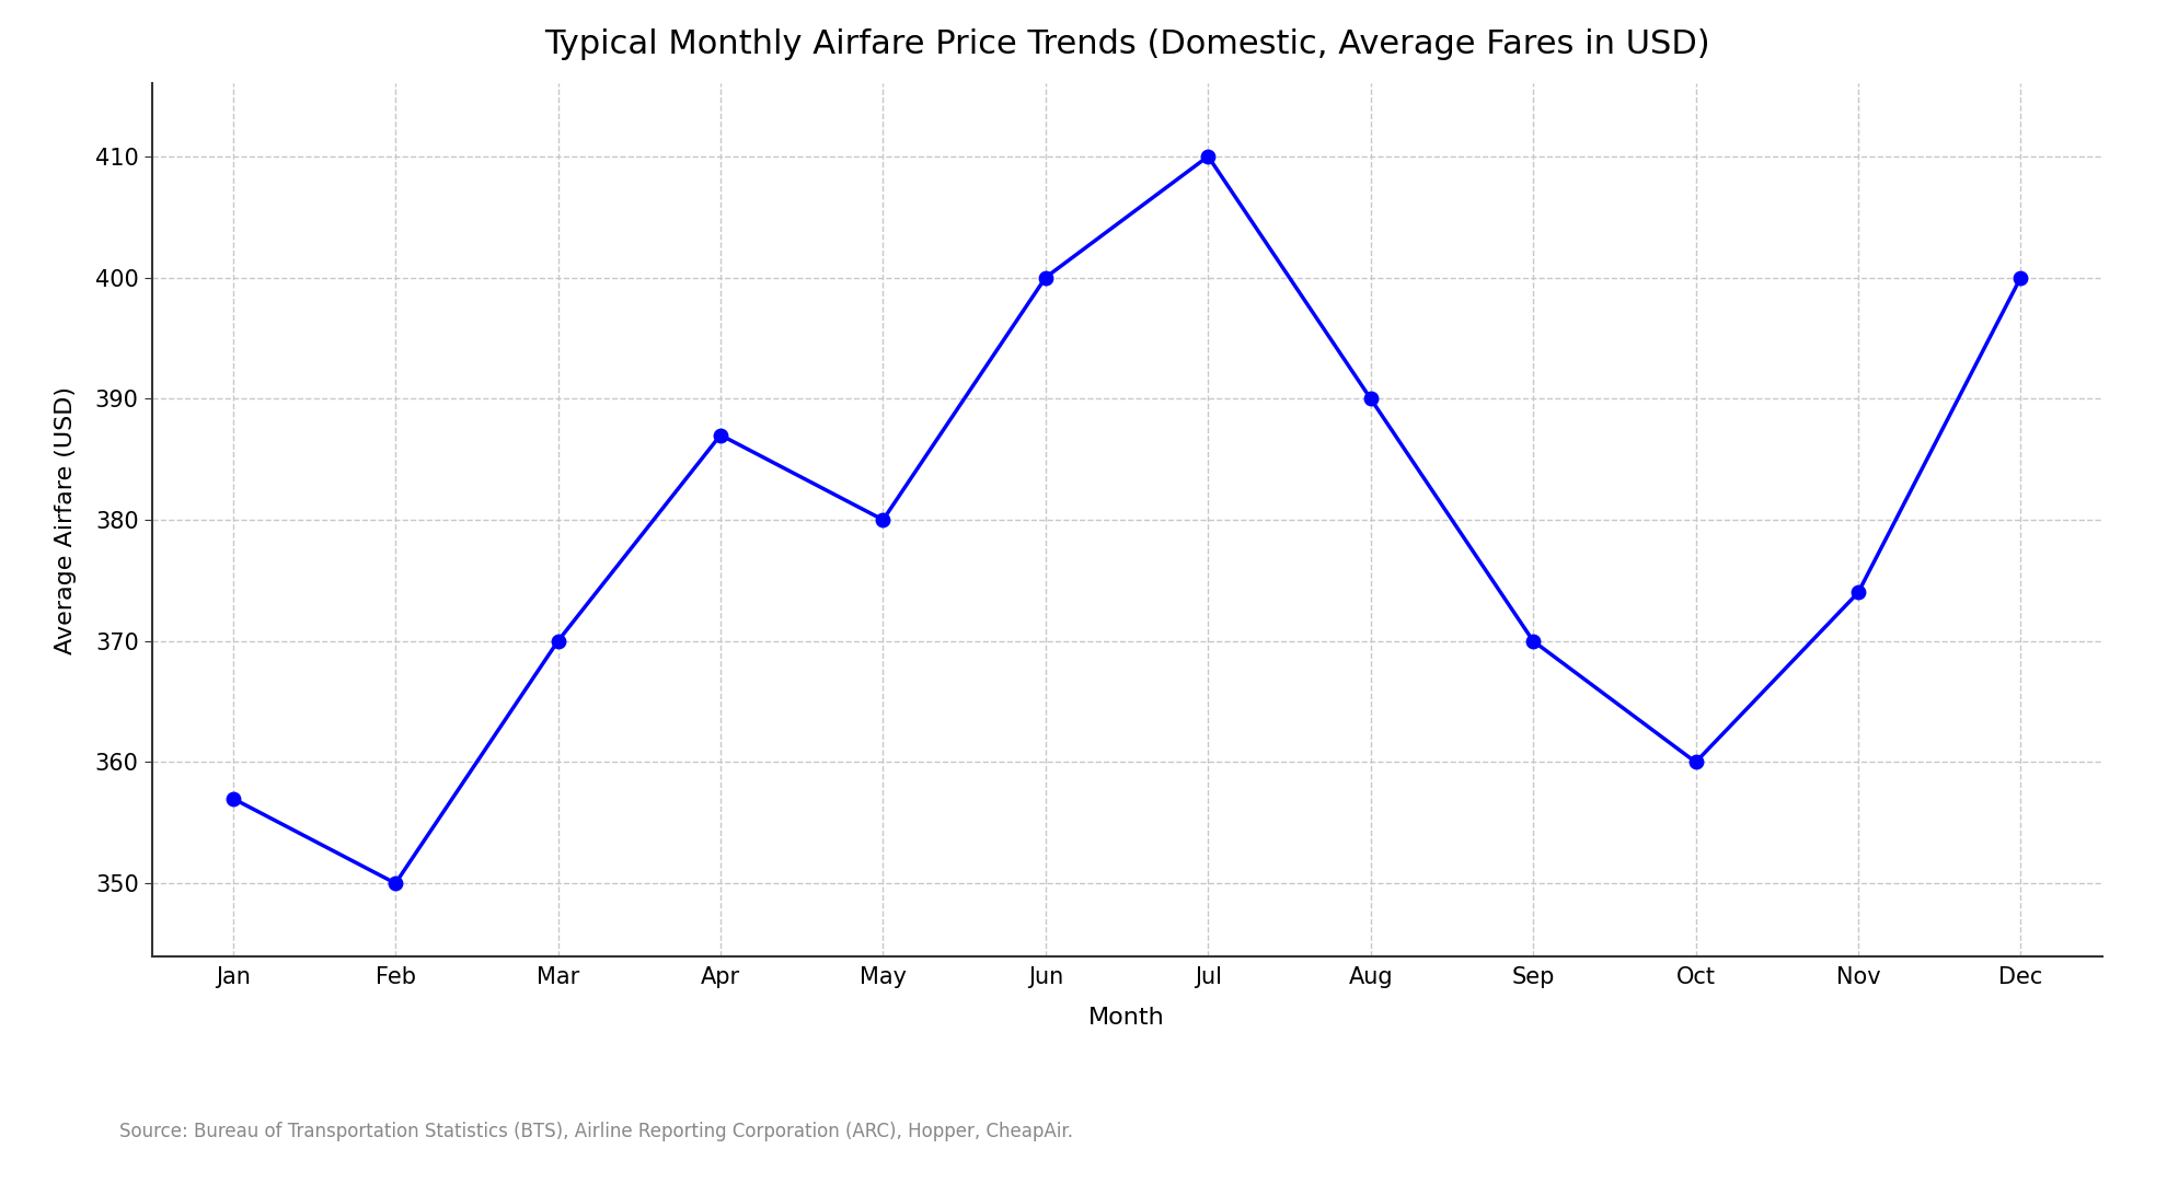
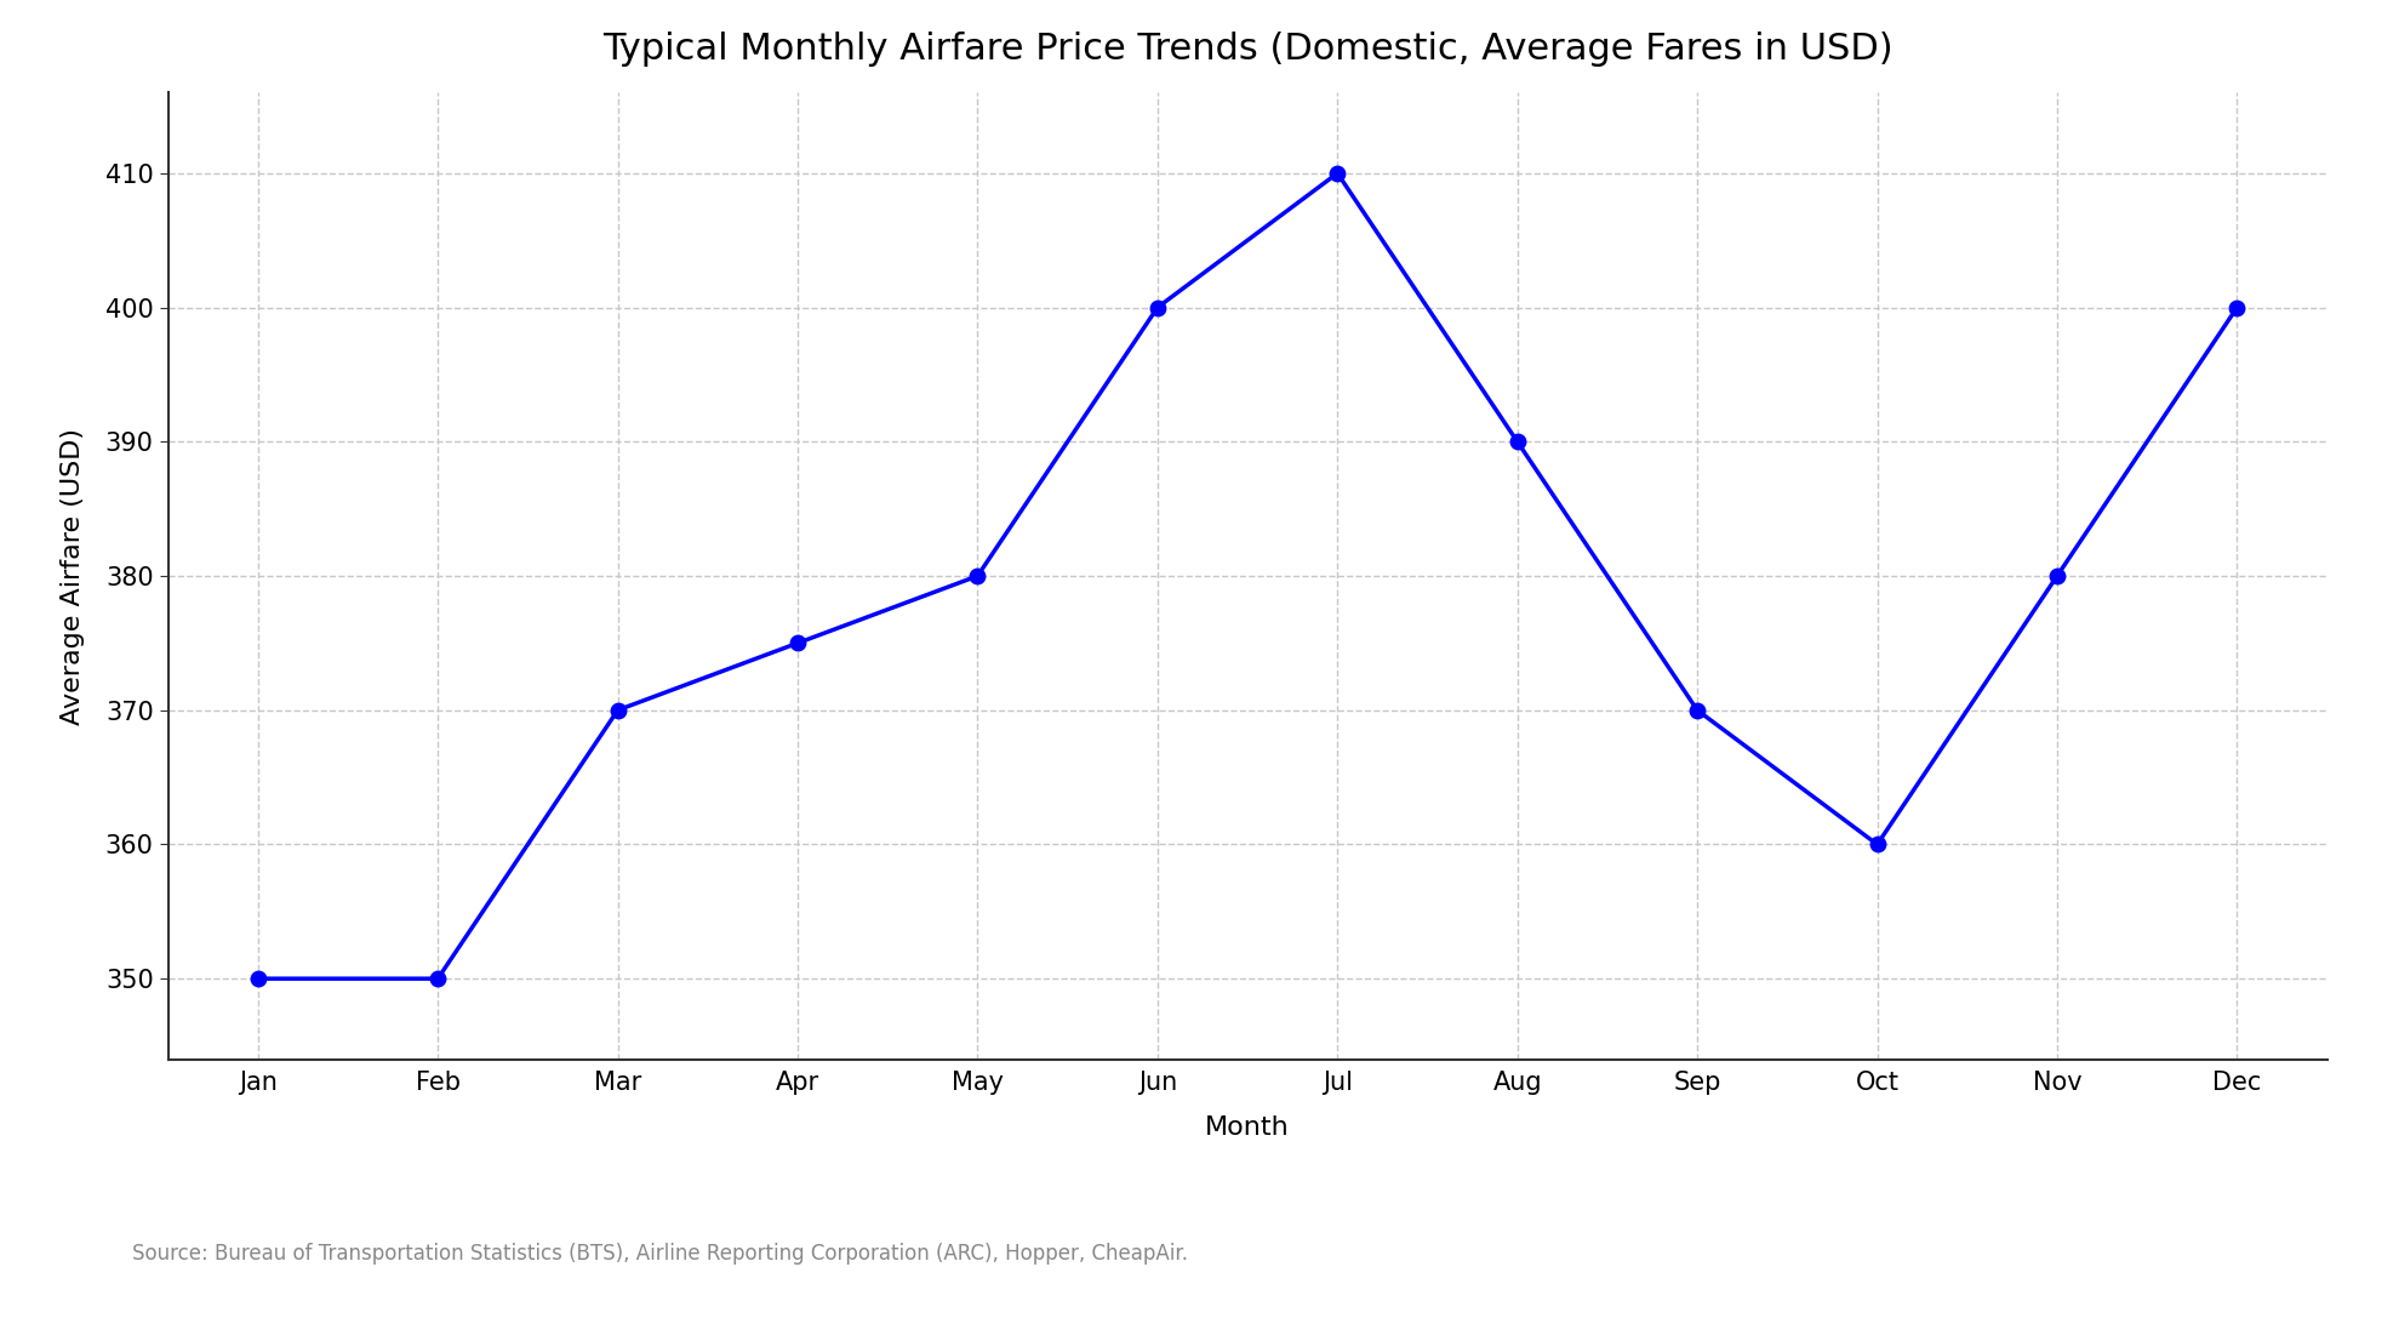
Jan: 357 -> 350
Apr: 387 -> 375
Nov: 374 -> 380
